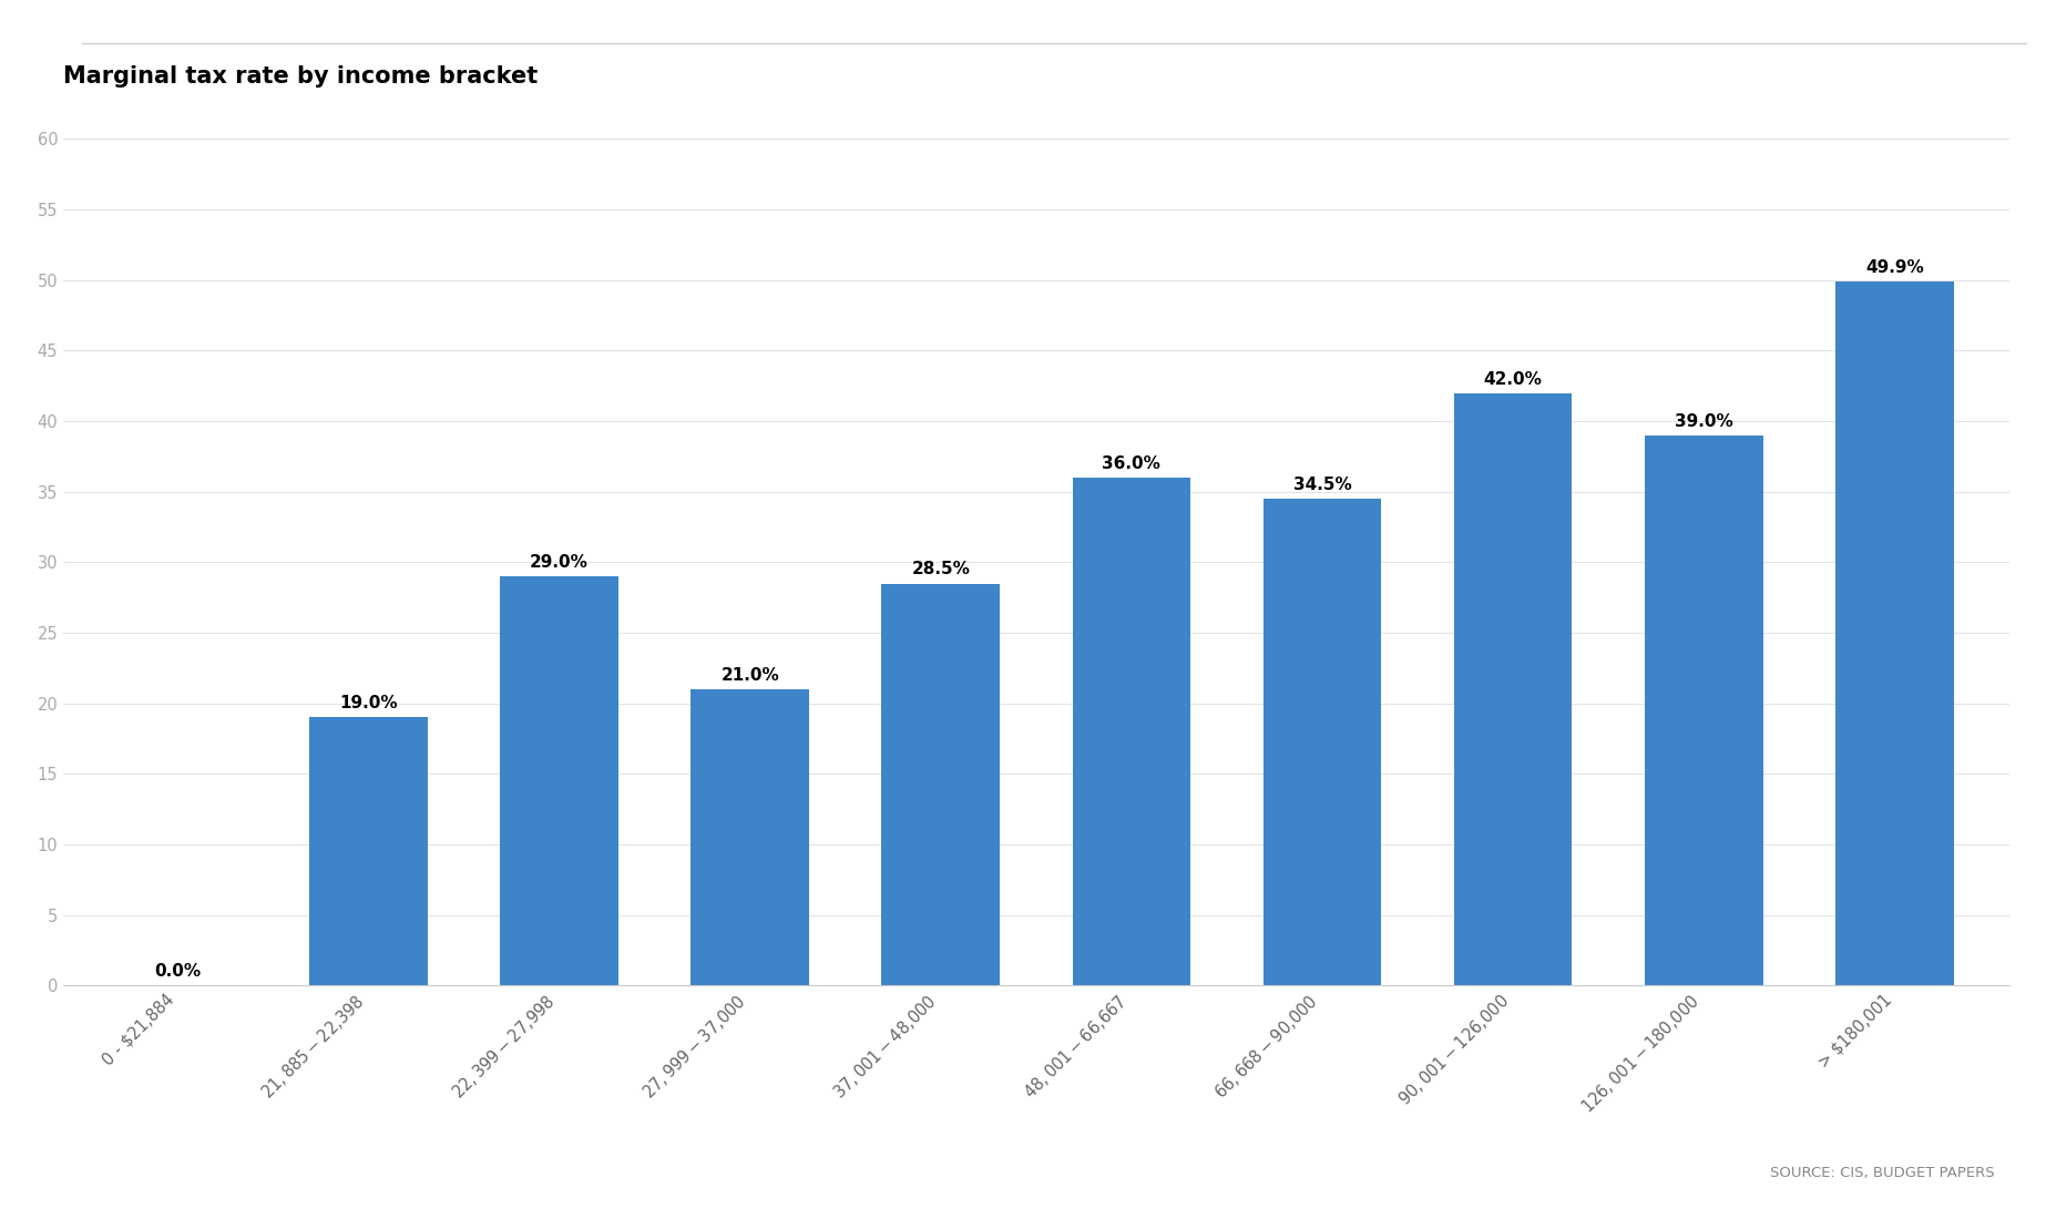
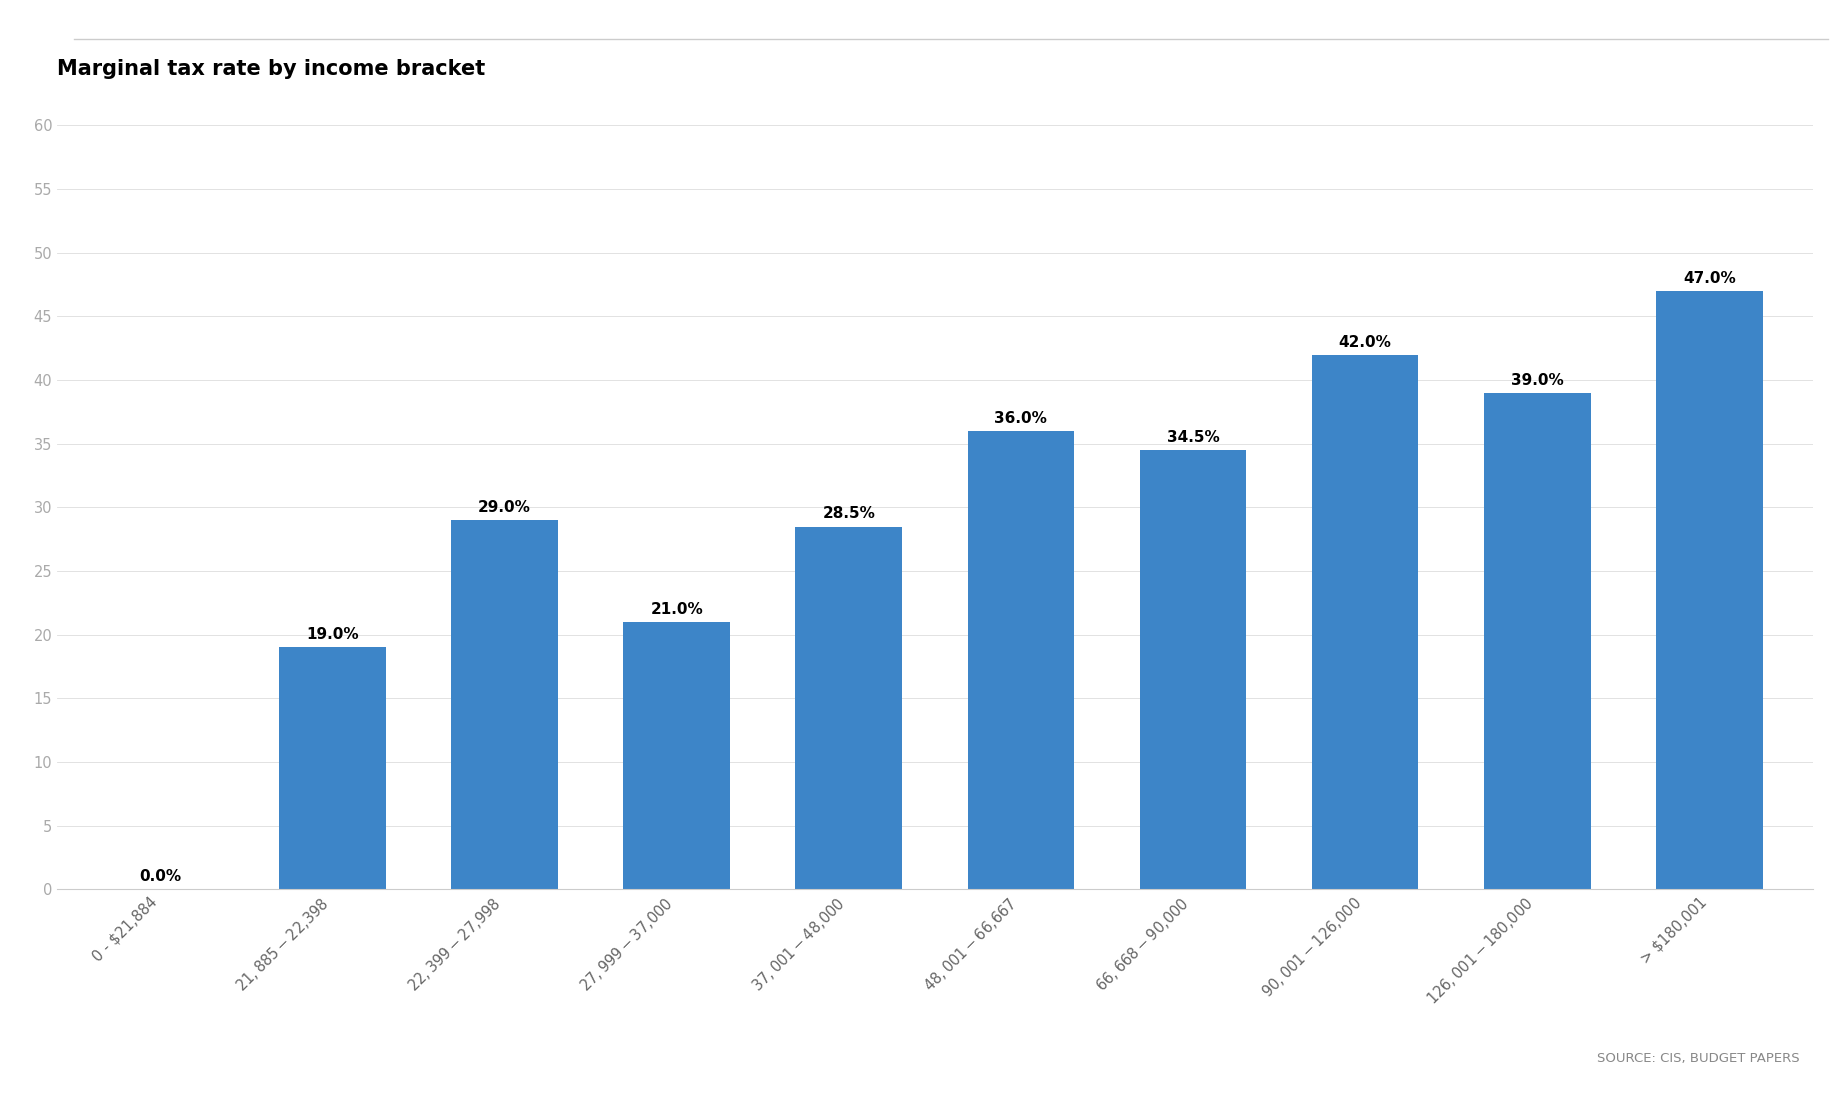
> $180,001: 49.9% -> 47.0%
